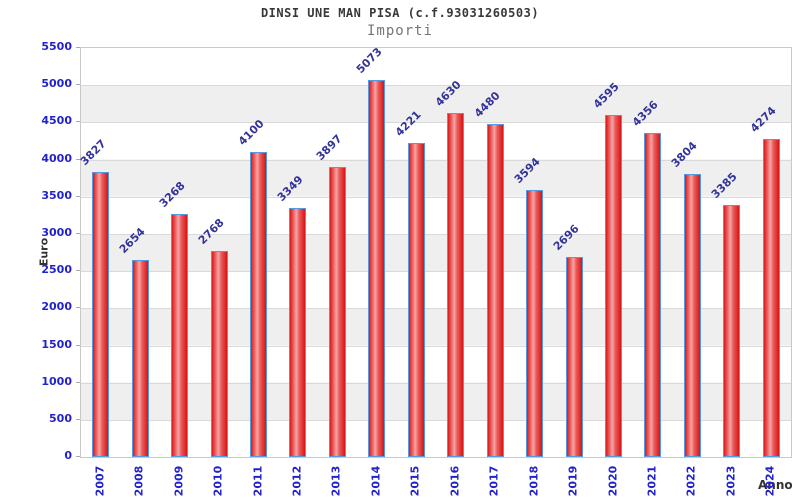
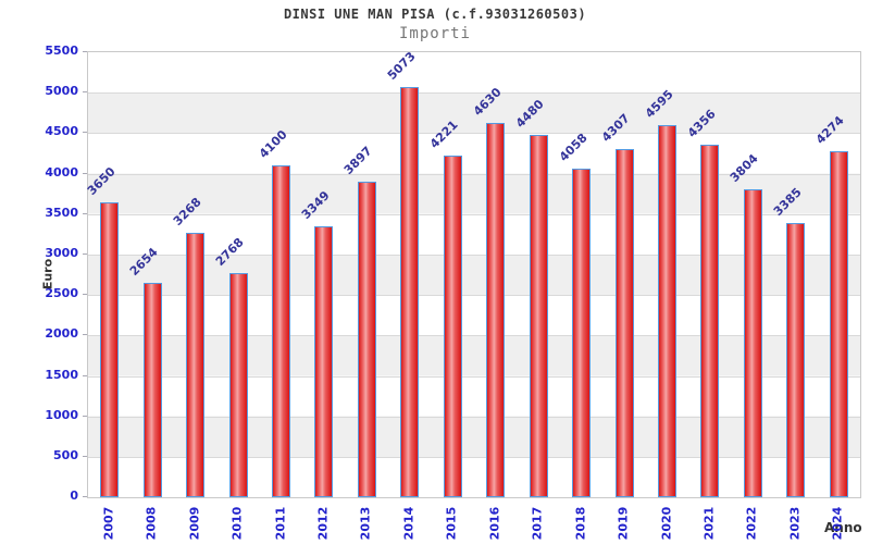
2007: 3827 -> 3650
2018: 3594 -> 4058
2019: 2696 -> 4307
